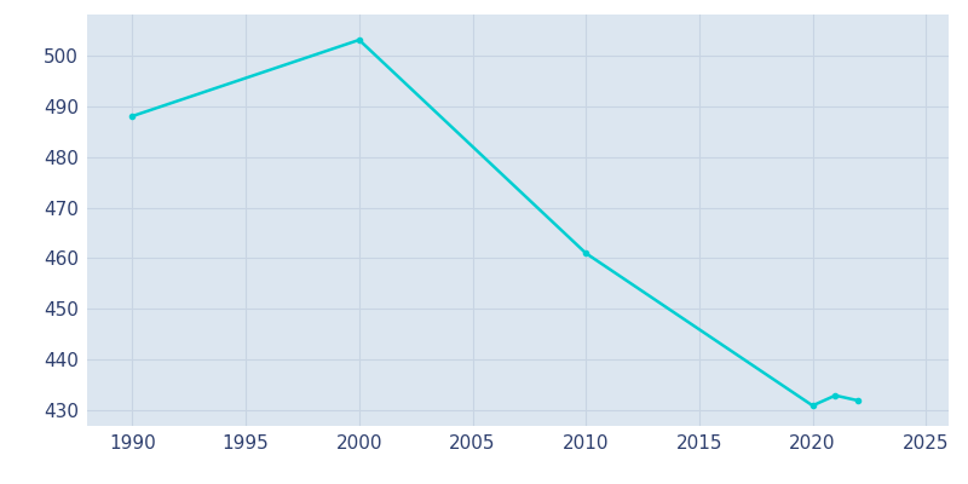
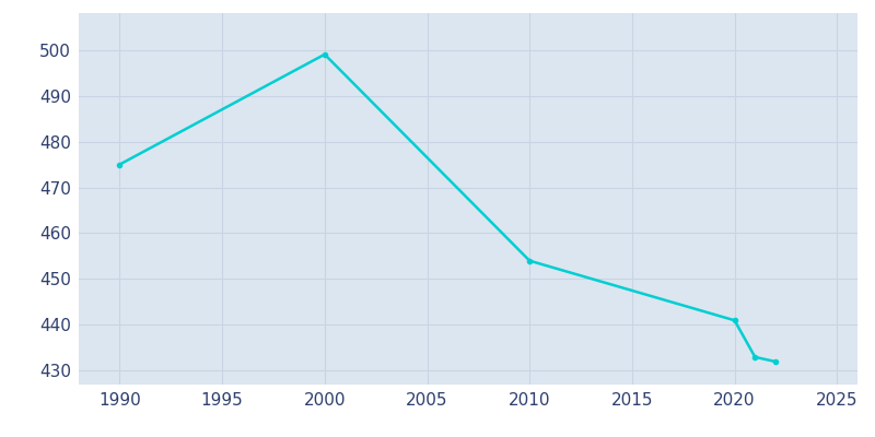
1990: 488 -> 475
2000: 503 -> 499
2010: 461 -> 454
2020: 431 -> 441
